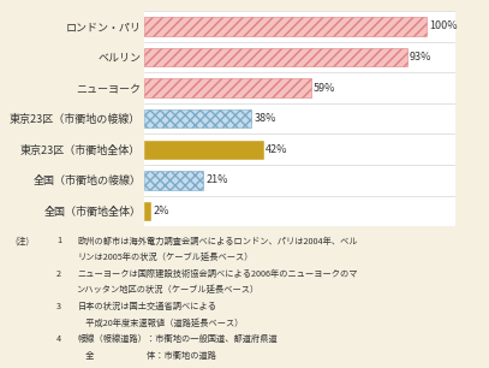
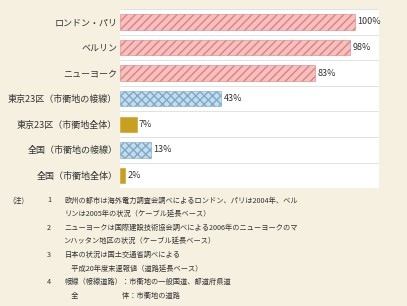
ベルリン: 93% -> 98%
ニューヨーク: 59% -> 83%
東京23区（市衢地の帹線）: 38% -> 43%
東京23区（市衢地全体）: 42% -> 7%
全国（市衢地の帹線）: 21% -> 13%
